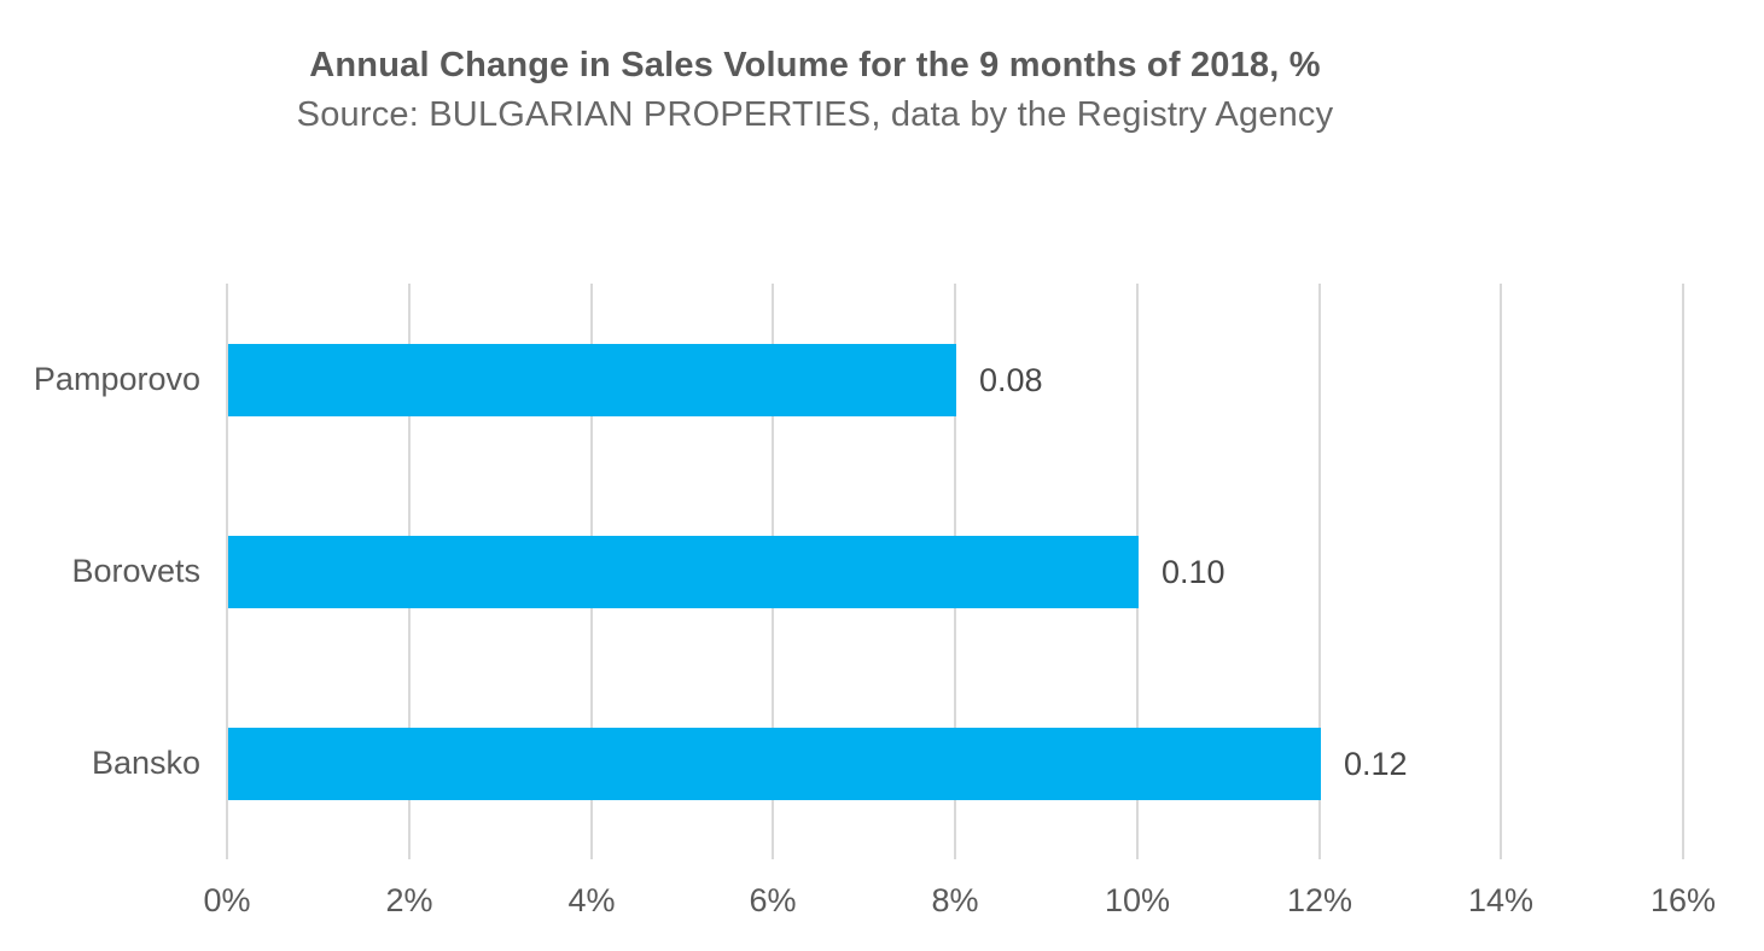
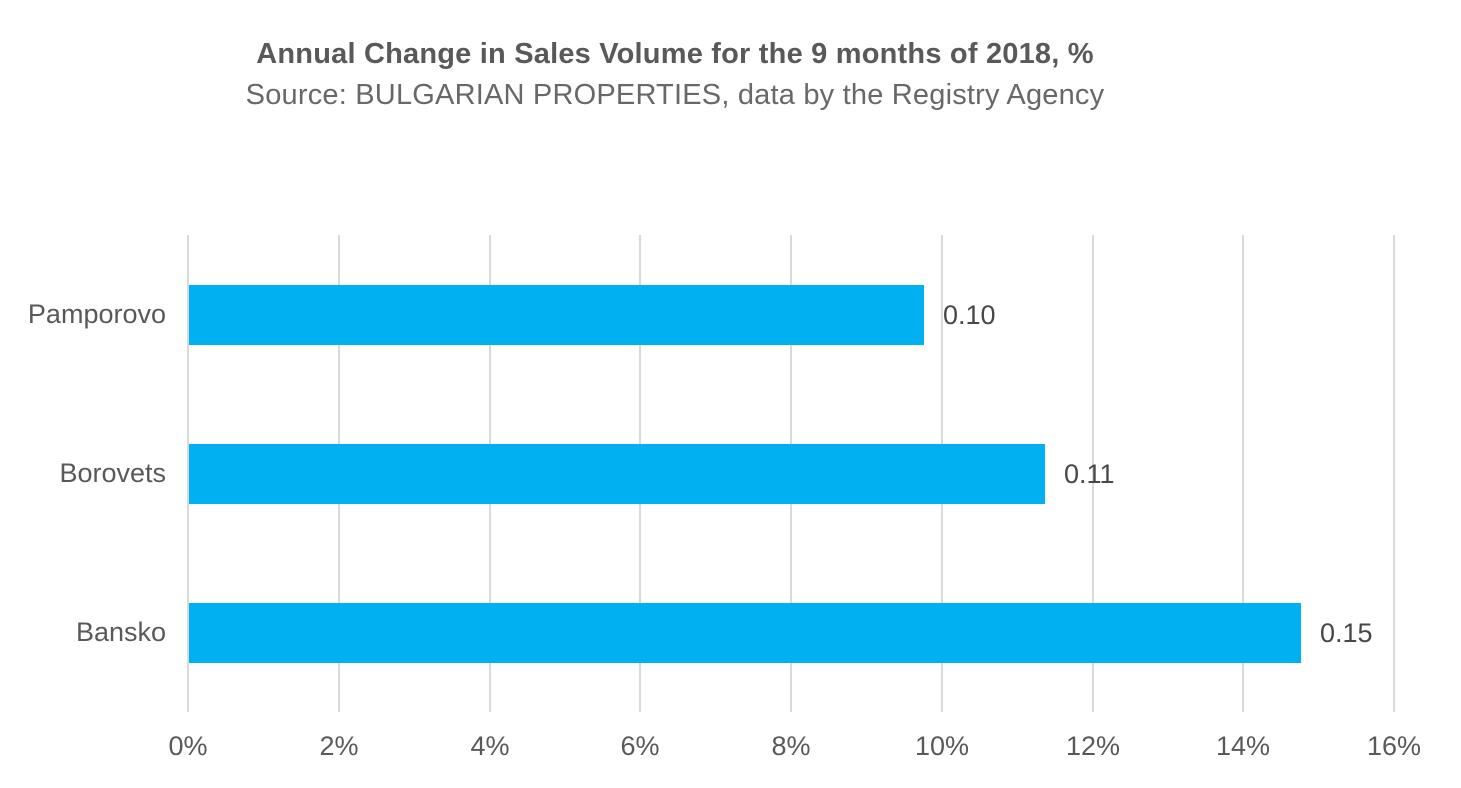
Pamporovo: 0.08 -> 0.10
Borovets: 0.10 -> 0.11
Bansko: 0.12 -> 0.15
